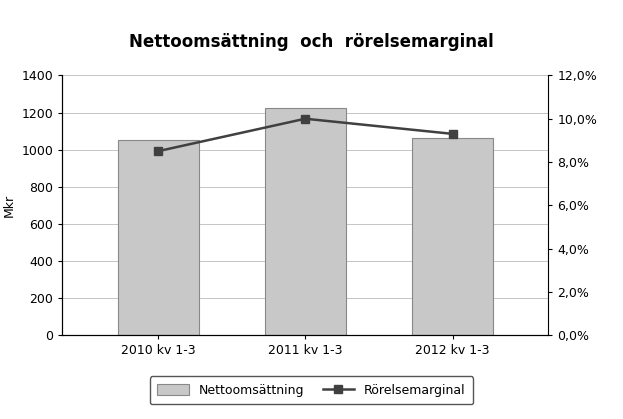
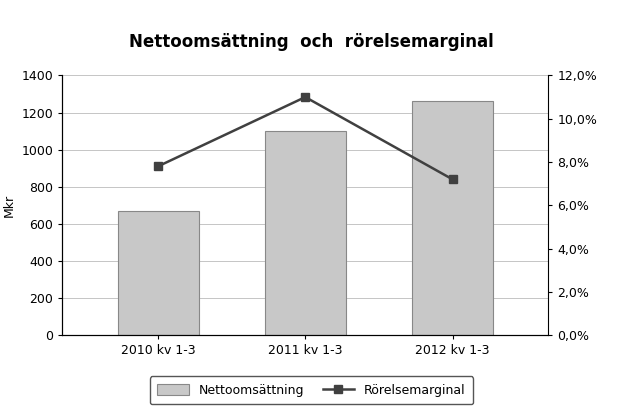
Nettoomsättning/2010 kv 1-3: 1050 -> 670
Rörelsemarginal/2010 kv 1-3: 8,5% -> 7,8%
Nettoomsättning/2011 kv 1-3: 1220 -> 1100
Rörelsemarginal/2011 kv 1-3: 10,0% -> 11,0%
Nettoomsättning/2012 kv 1-3: 1060 -> 1260
Rörelsemarginal/2012 kv 1-3: 9,3% -> 7,2%
